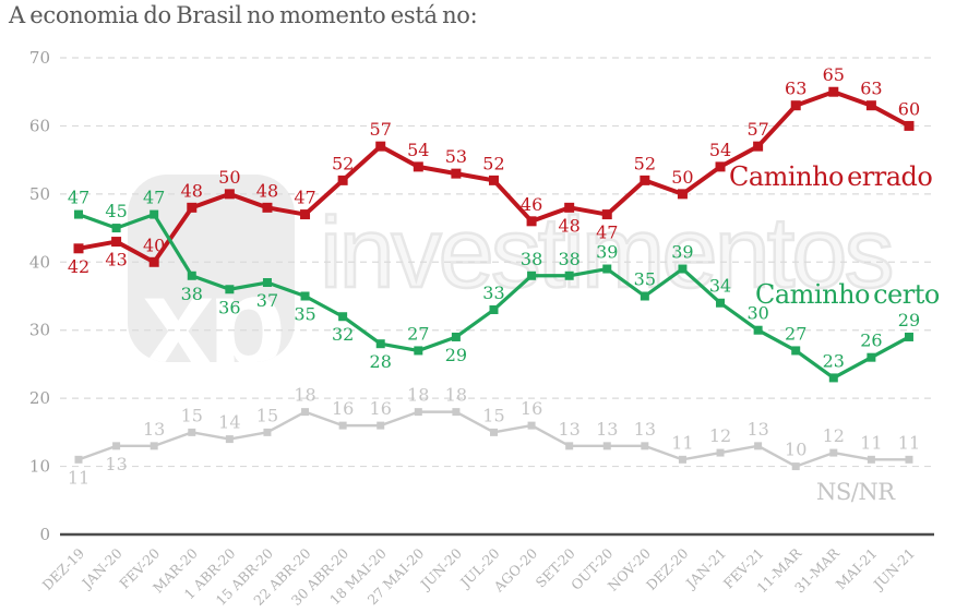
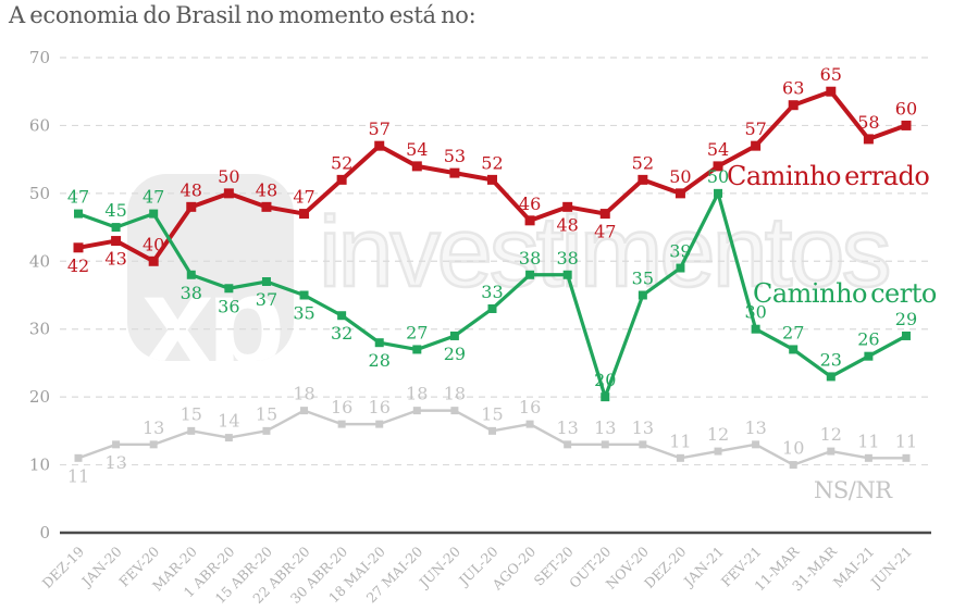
Caminho certo/OUT-20: 39 -> 20
Caminho certo/JAN-21: 34 -> 50
Caminho errado/MAI-21: 63 -> 58
